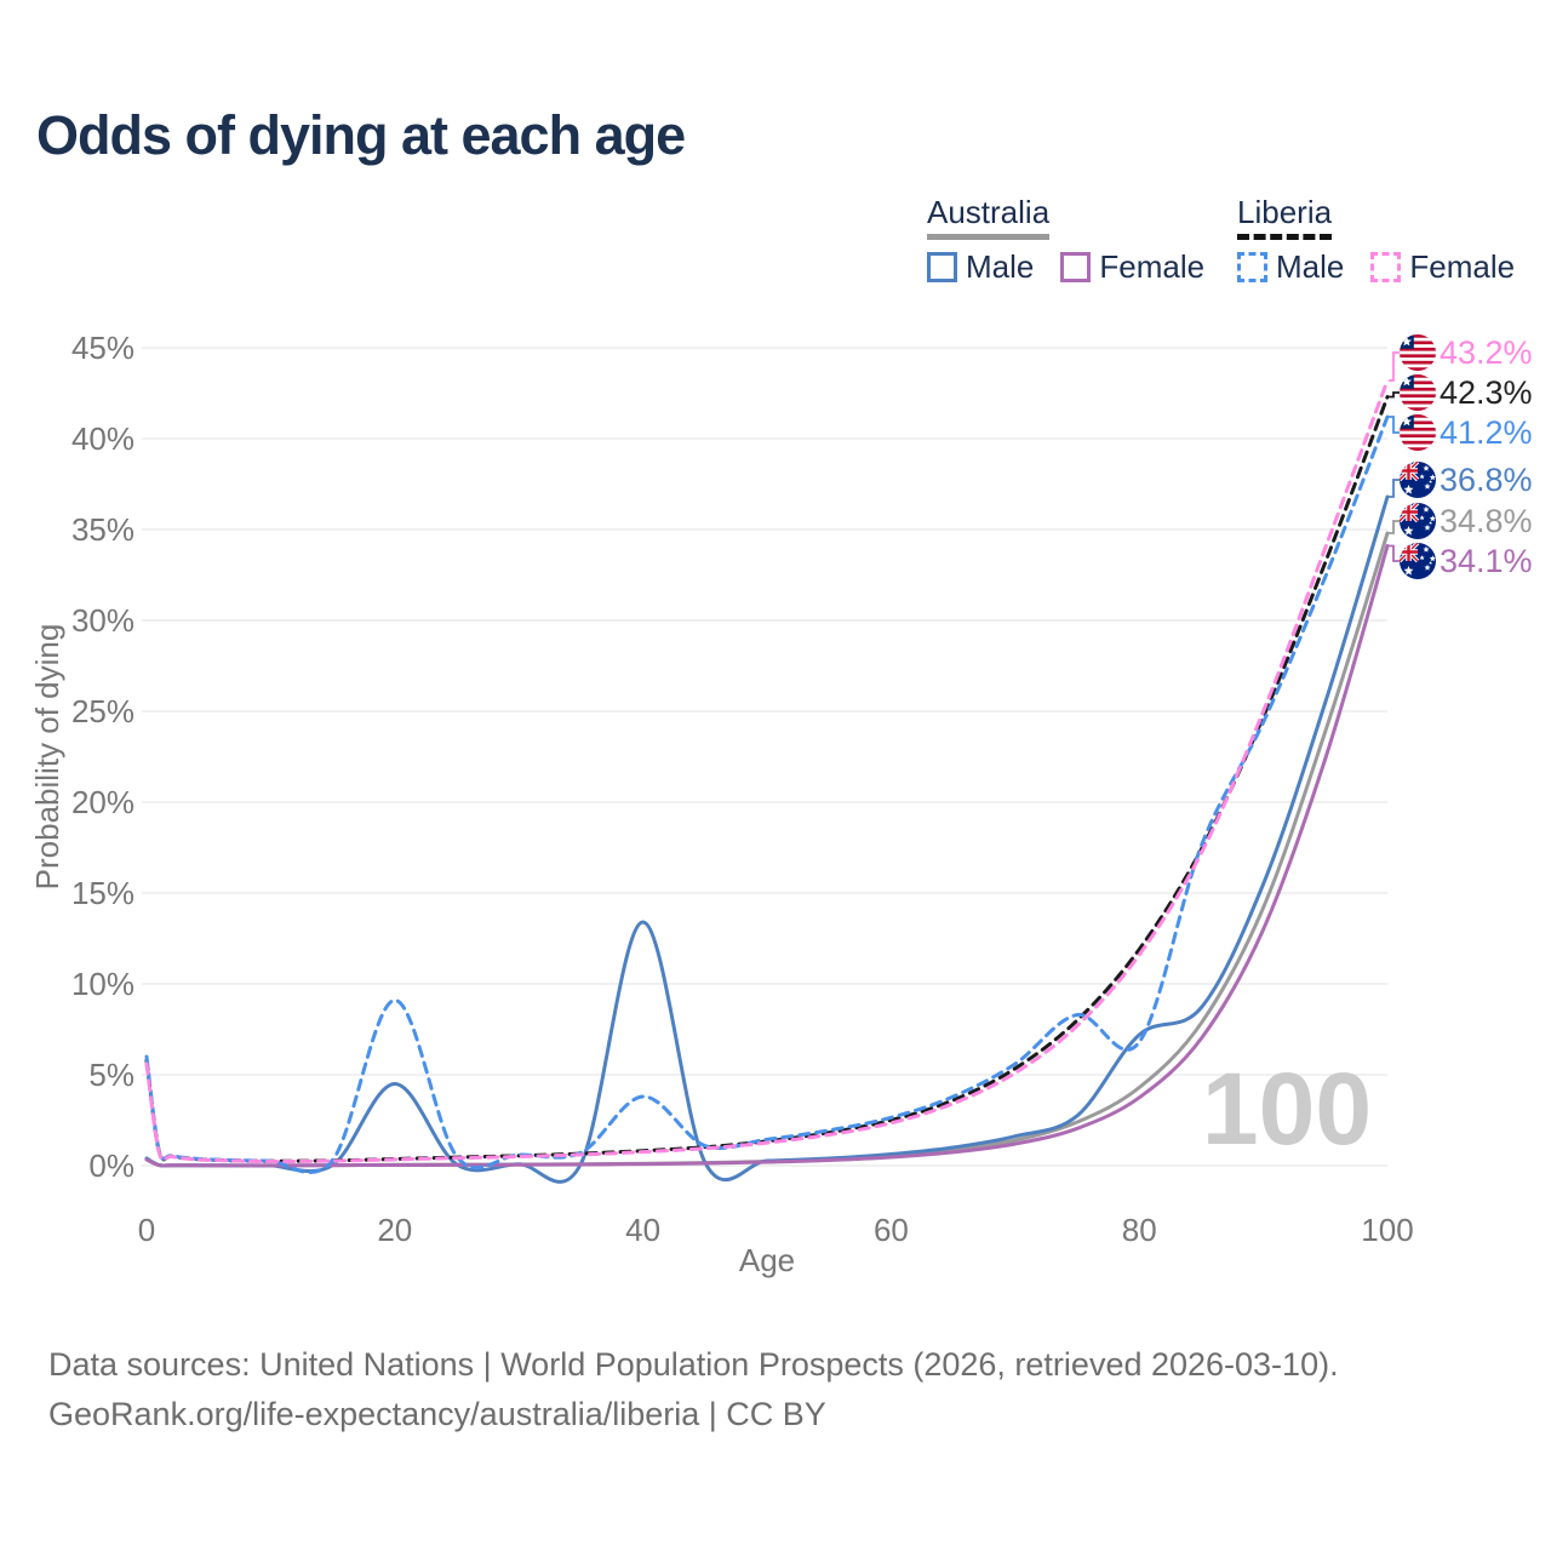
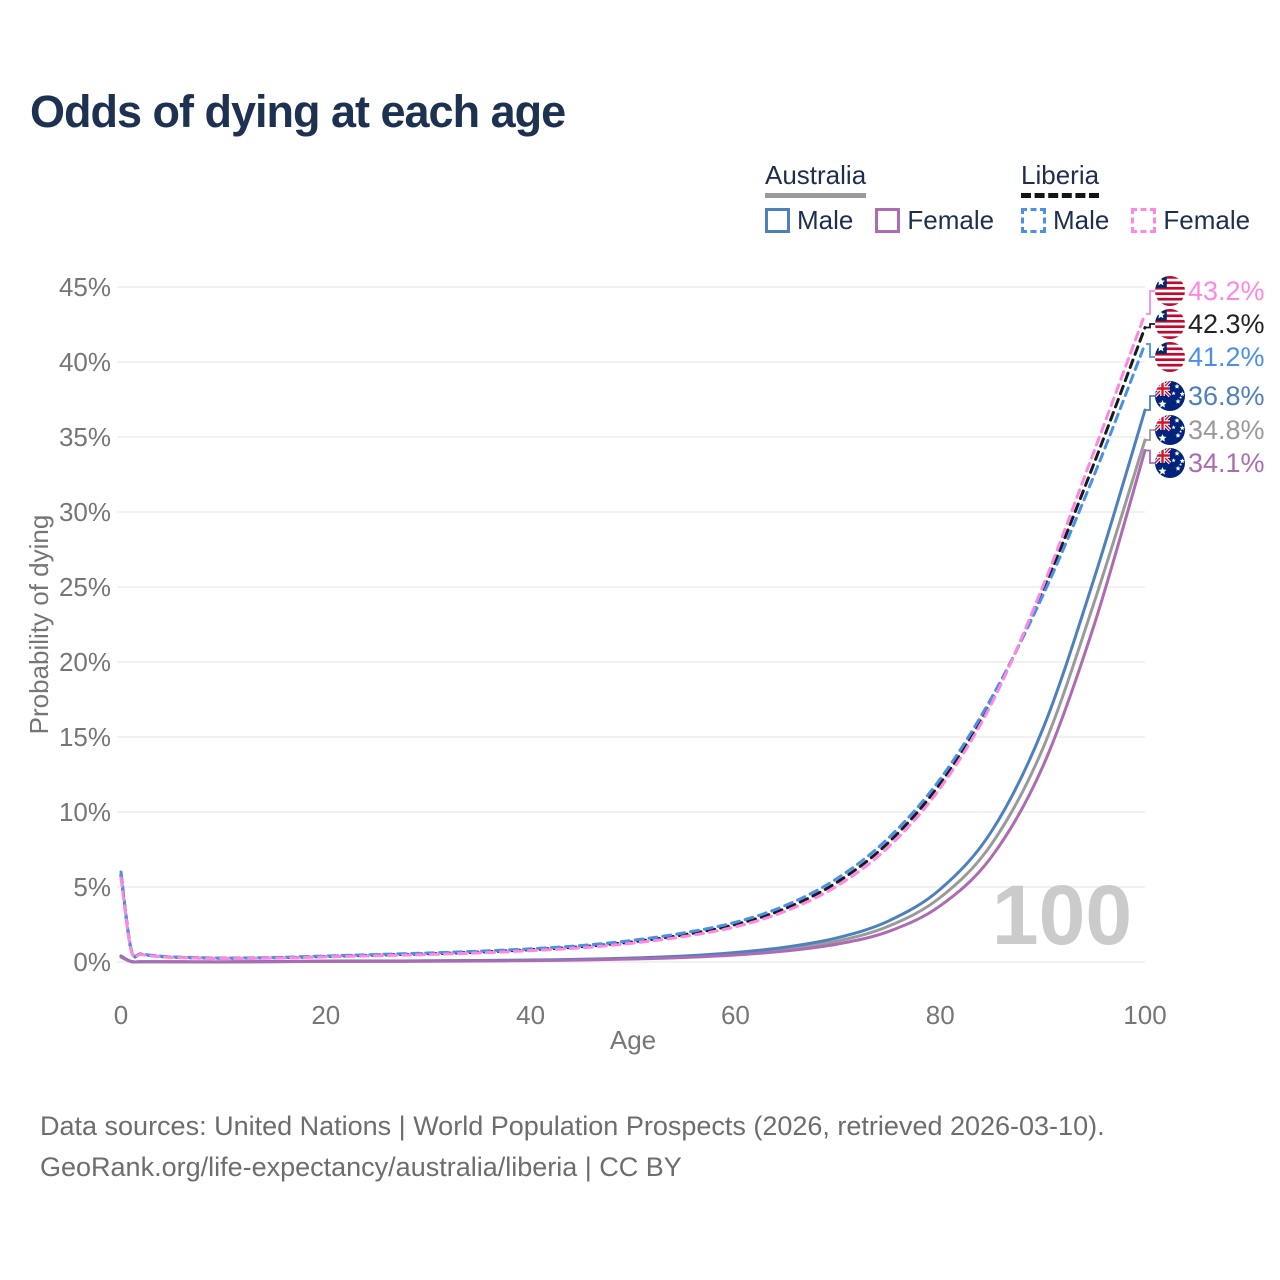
Australia Male/20: 4.5% -> 0.1%
Liberia Male/20: 9.1% -> 0.4%
Australia Male/40: 13.4% -> 0.1%
Liberia Male/40: 3.8% -> 0.9%
Australia Male/80: 7.2% -> 4.8%
Liberia Male/80: 6.8% -> 12.2%
